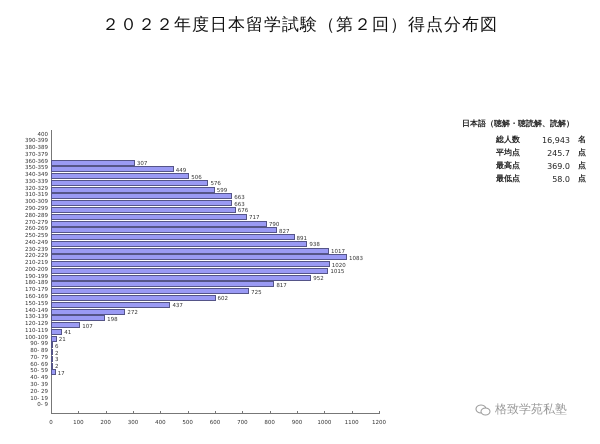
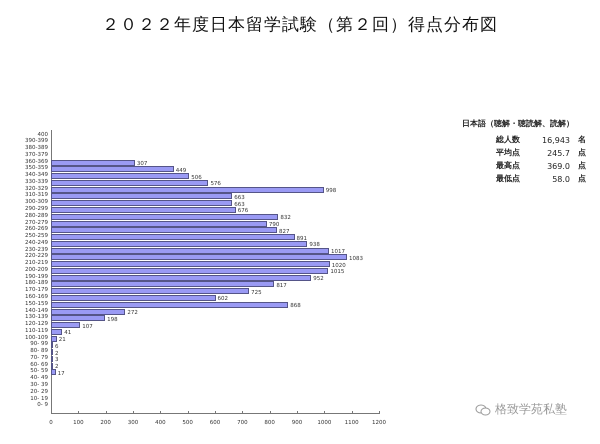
320-329: 599 -> 998
280-289: 717 -> 832
150-159: 437 -> 868
